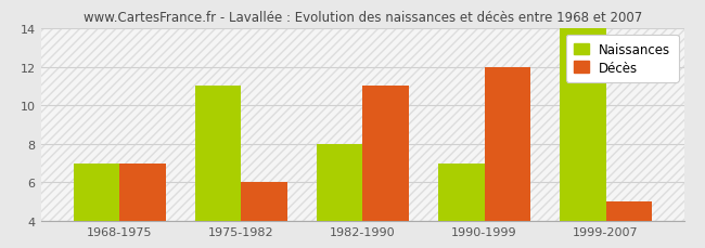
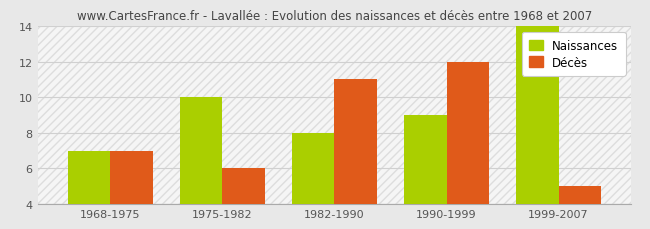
Naissances/1975-1982: 11 -> 10
Naissances/1990-1999: 7 -> 9
